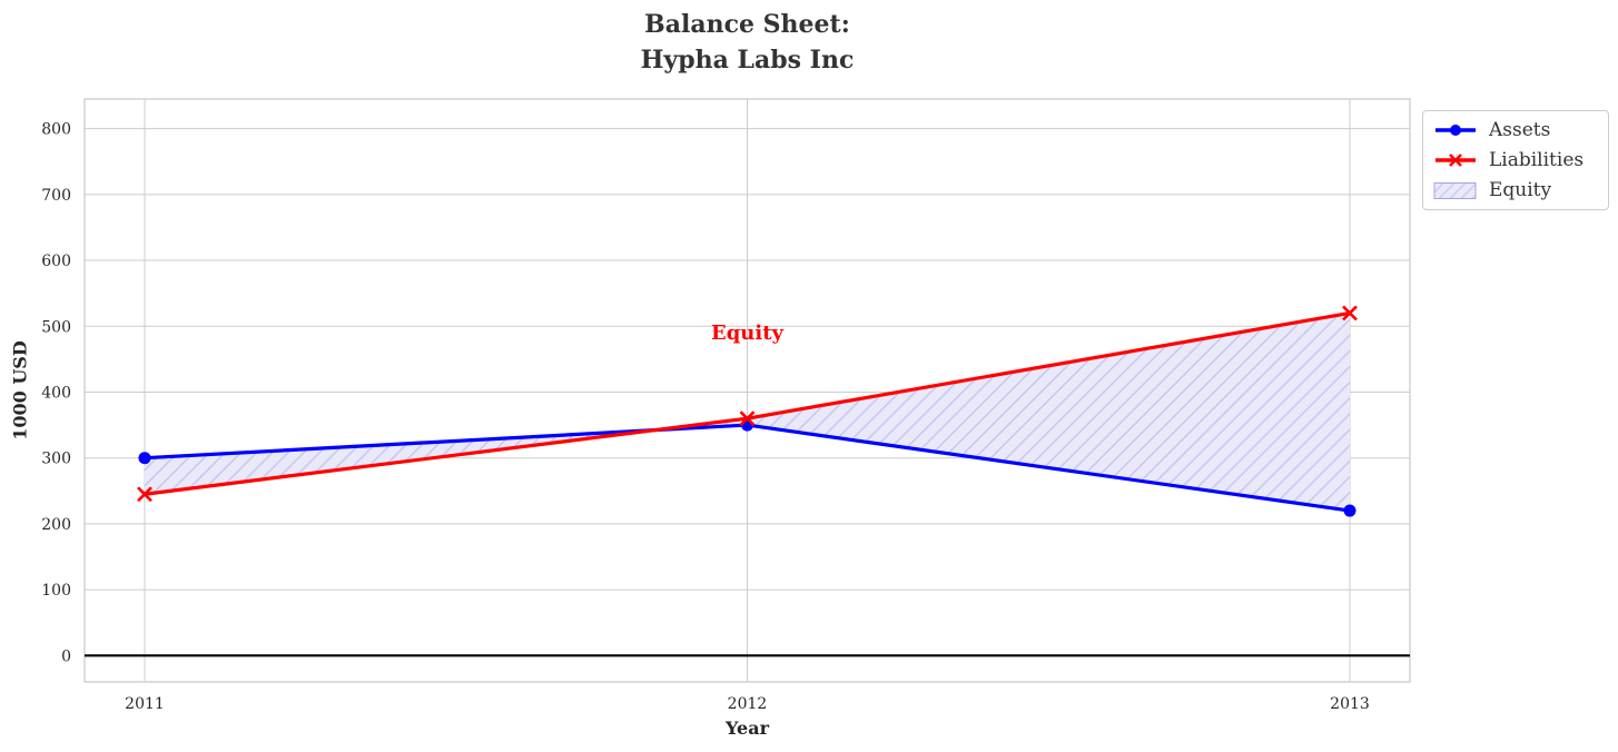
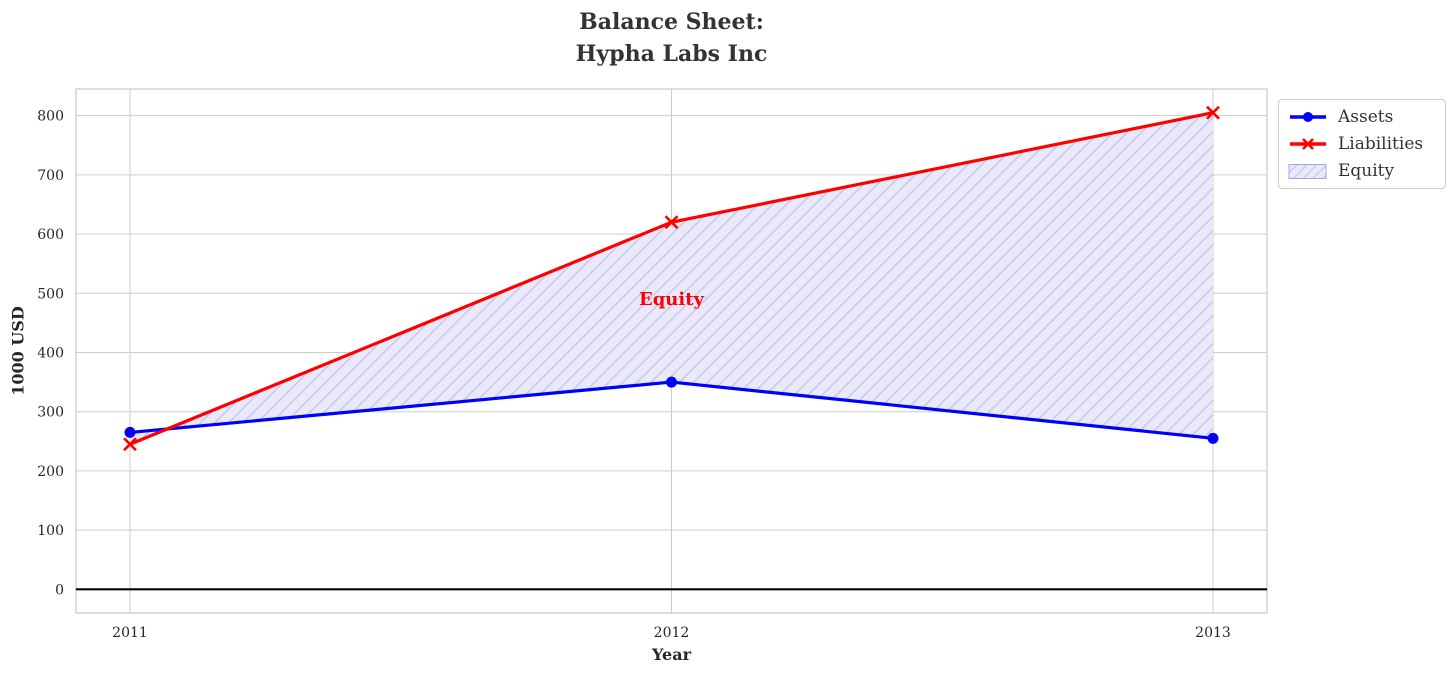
Assets/2011: 300 -> 260
Liabilities/2012: 360 -> 620
Assets/2013: 220 -> 260
Liabilities/2013: 520 -> 800
